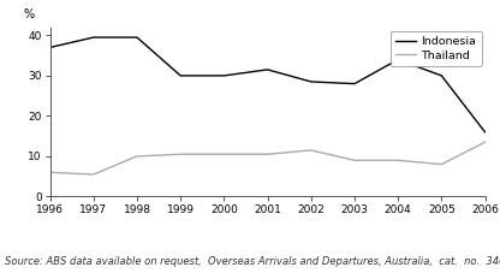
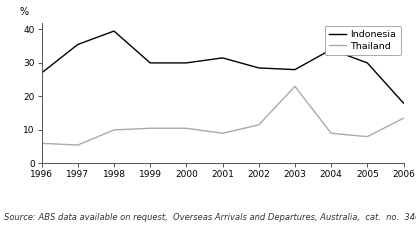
Indonesia/1996: 37.0 -> 27.0
Indonesia/1997: 39.5 -> 35.5
Thailand/2001: 10.5 -> 9.0
Thailand/2003: 9.0 -> 23.0
Indonesia/2006: 16.0 -> 18.0
